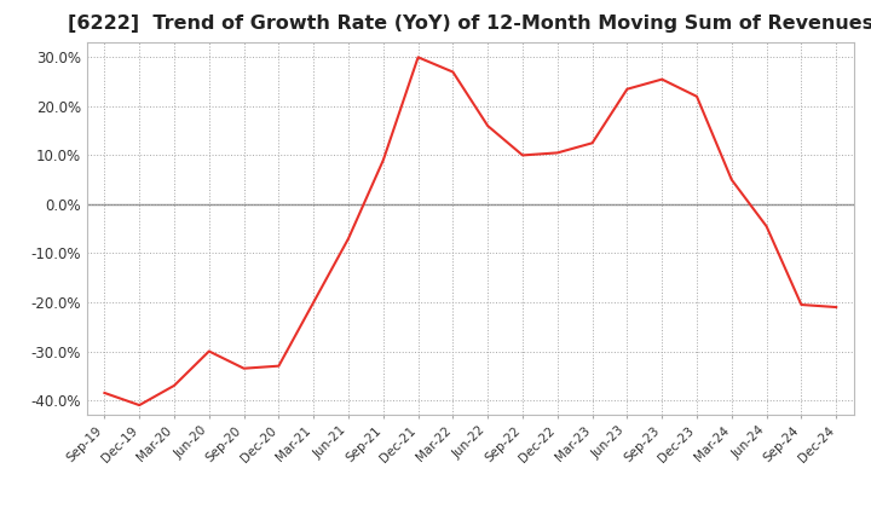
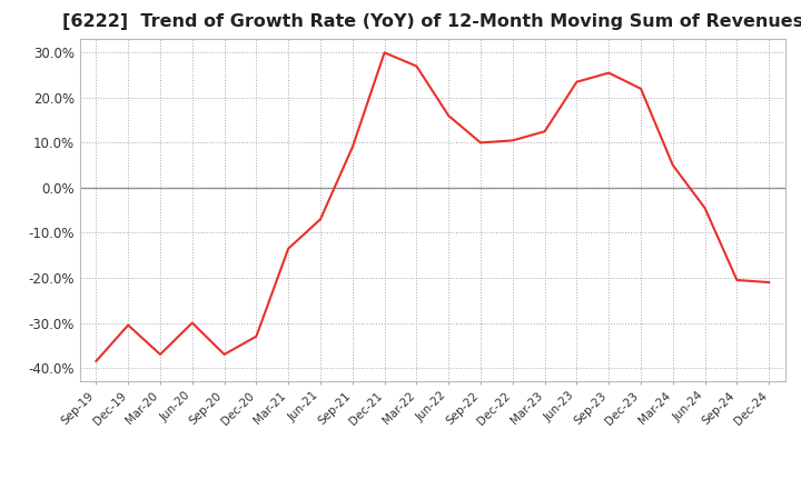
Dec-19: -41.0% -> -30.5%
Sep-20: -33.5% -> -37.0%
Mar-21: -20.0% -> -13.5%
